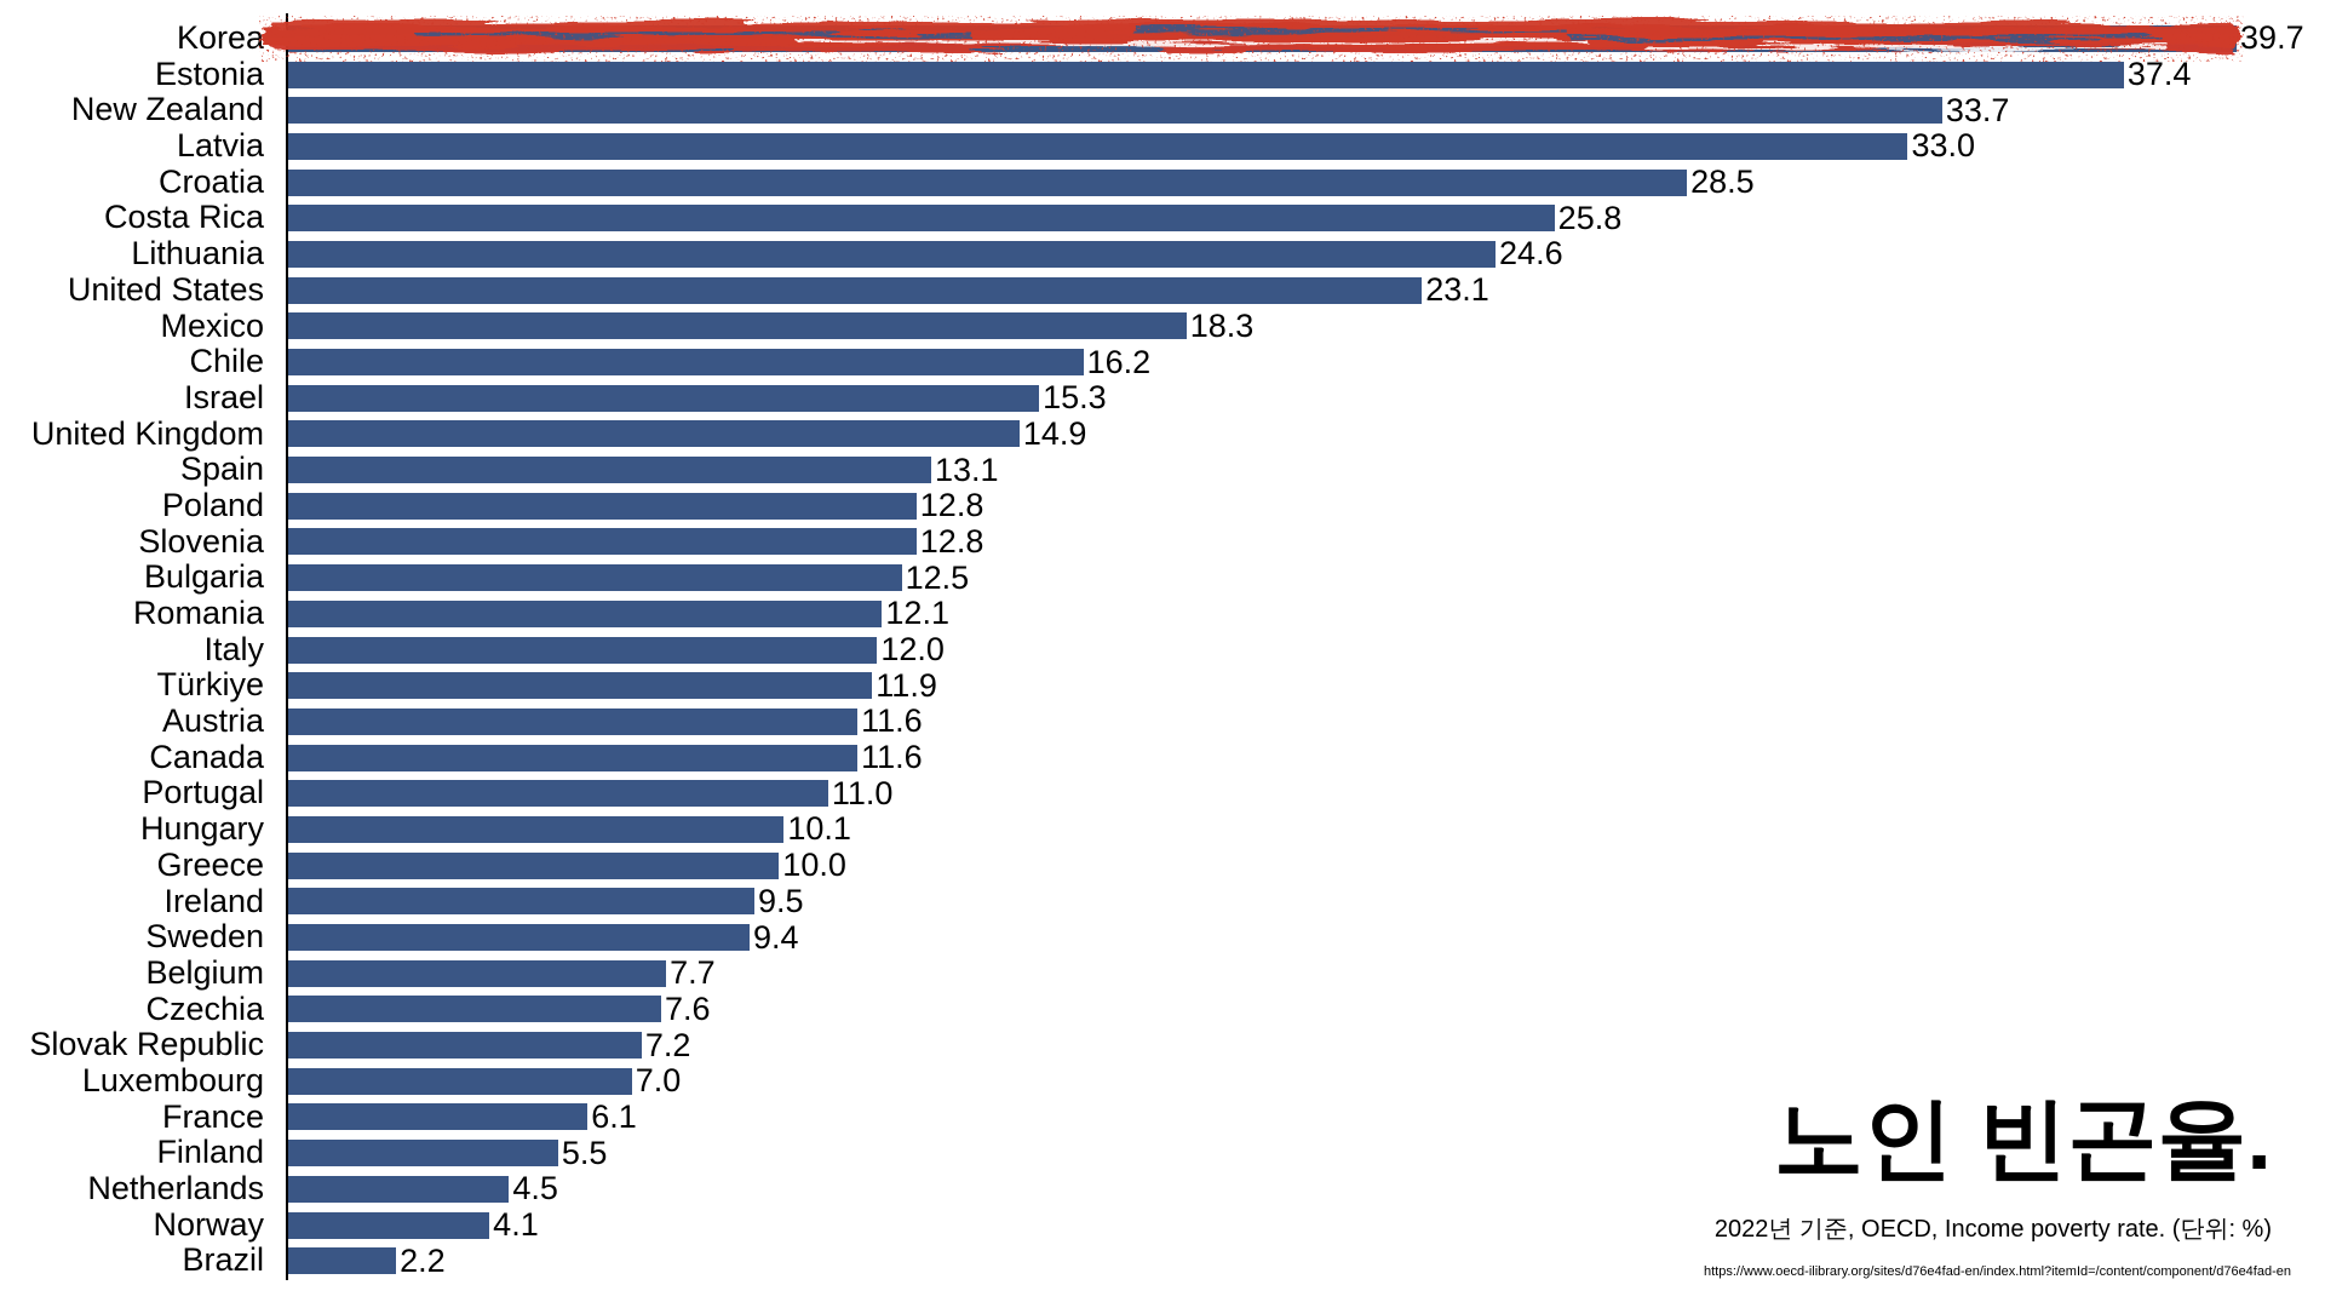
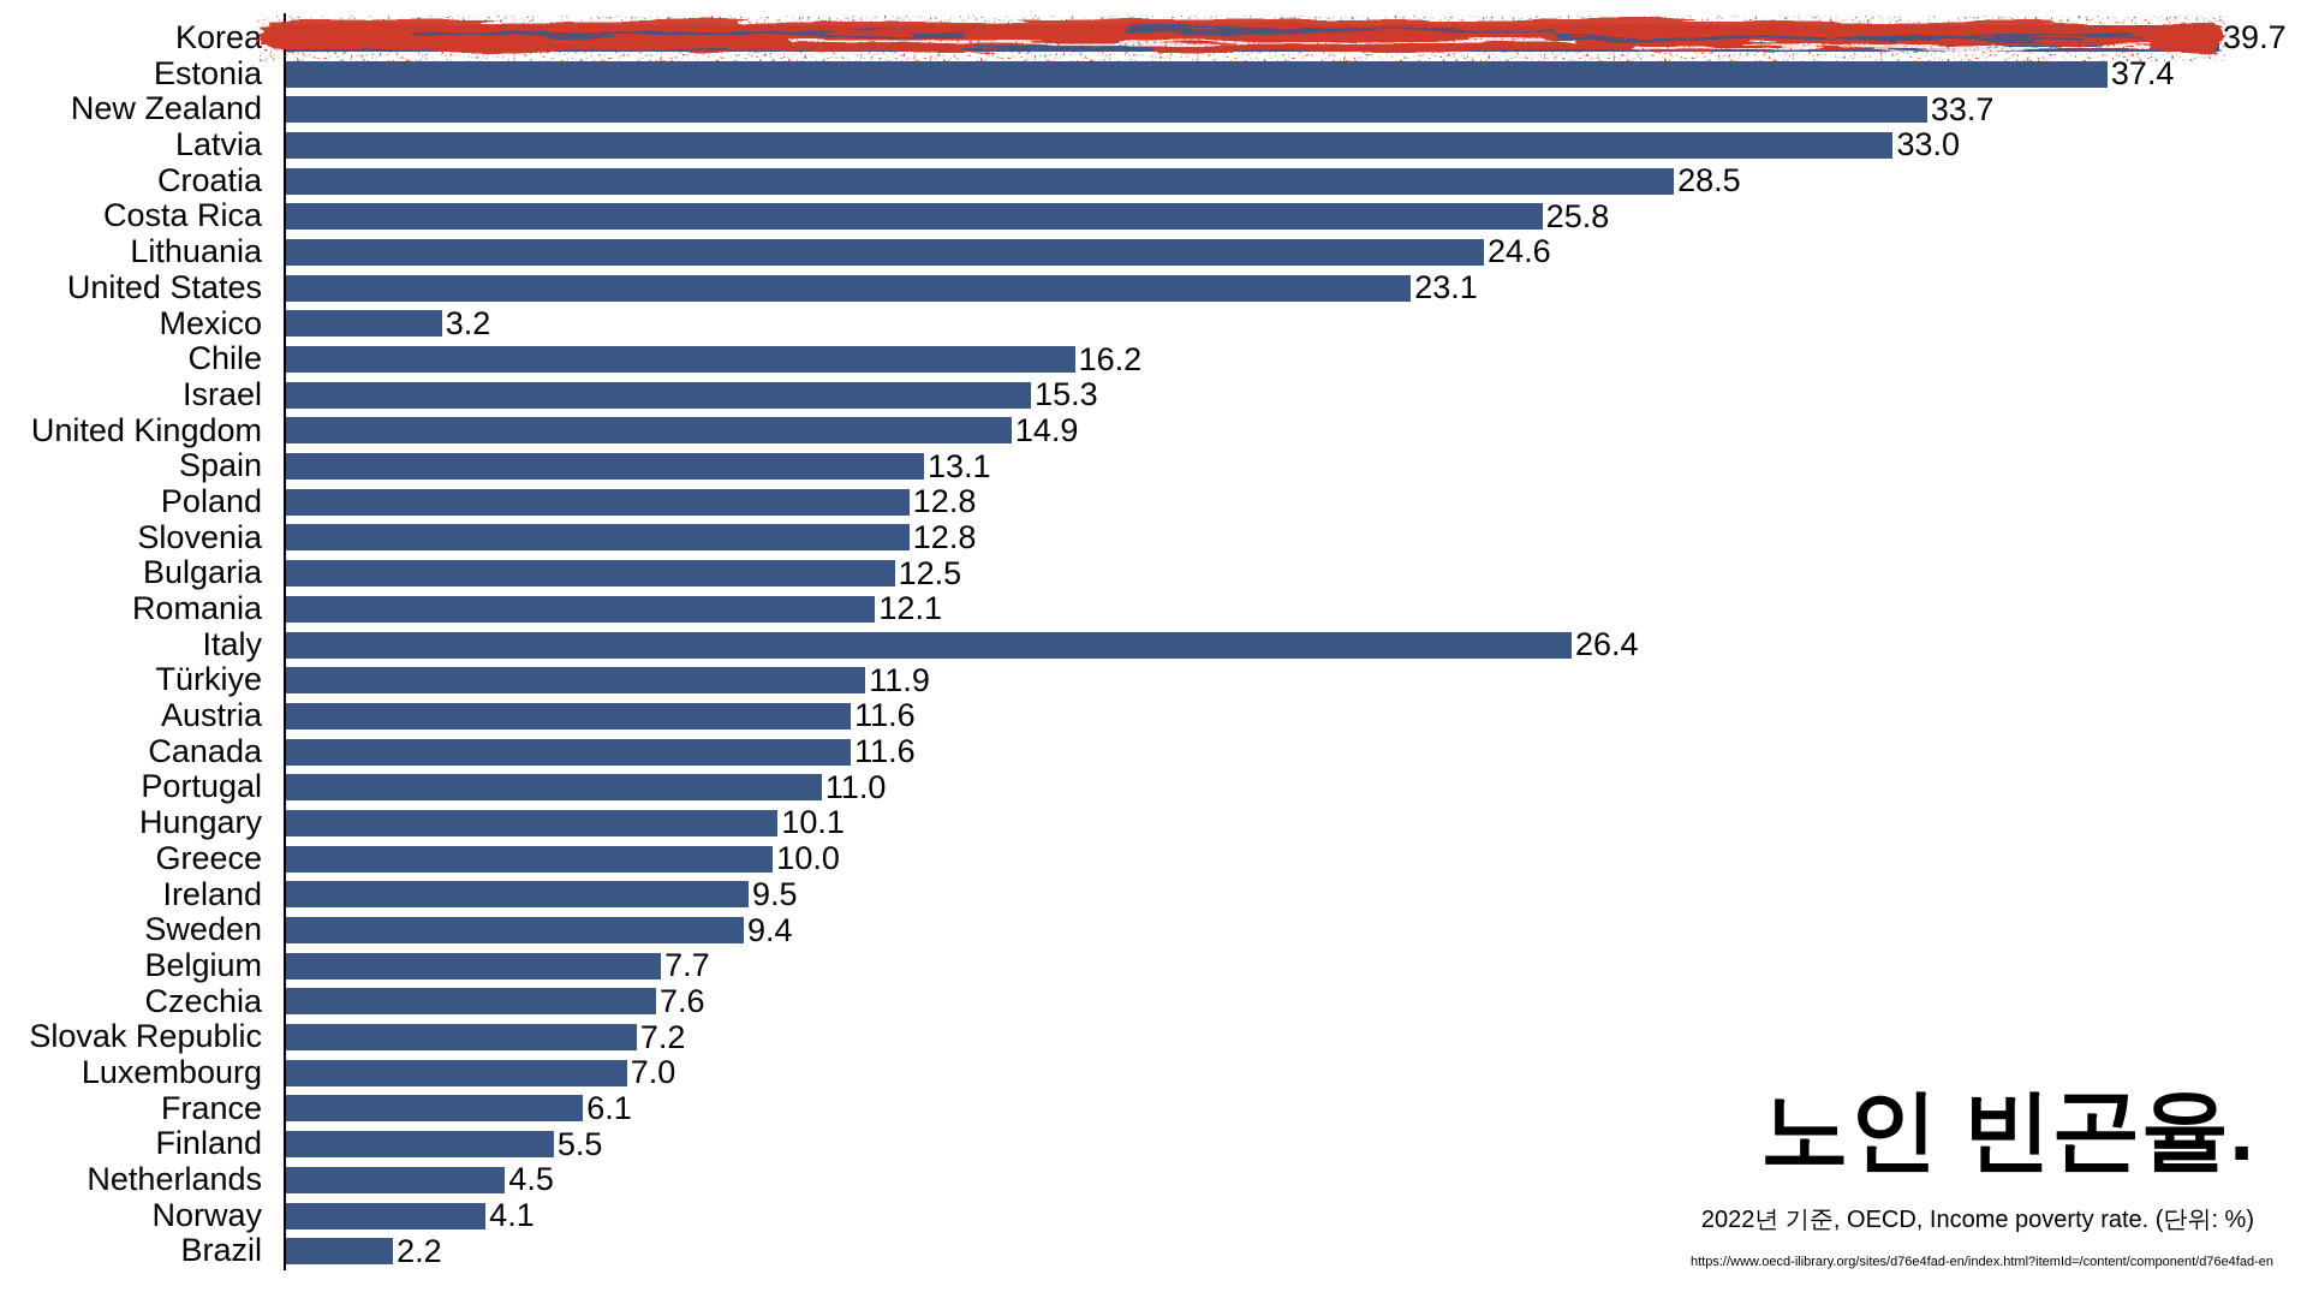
Mexico: 18.3 -> 3.2
Italy: 12.0 -> 26.4
